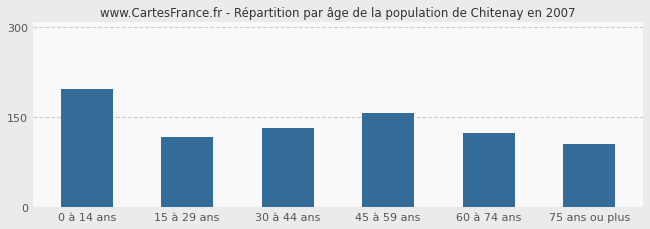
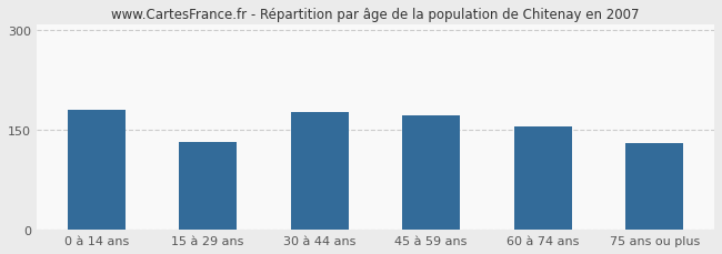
0 à 14 ans: 198 -> 180
15 à 29 ans: 118 -> 133
30 à 44 ans: 132 -> 177
45 à 59 ans: 158 -> 172
60 à 74 ans: 124 -> 155
75 ans ou plus: 106 -> 130
